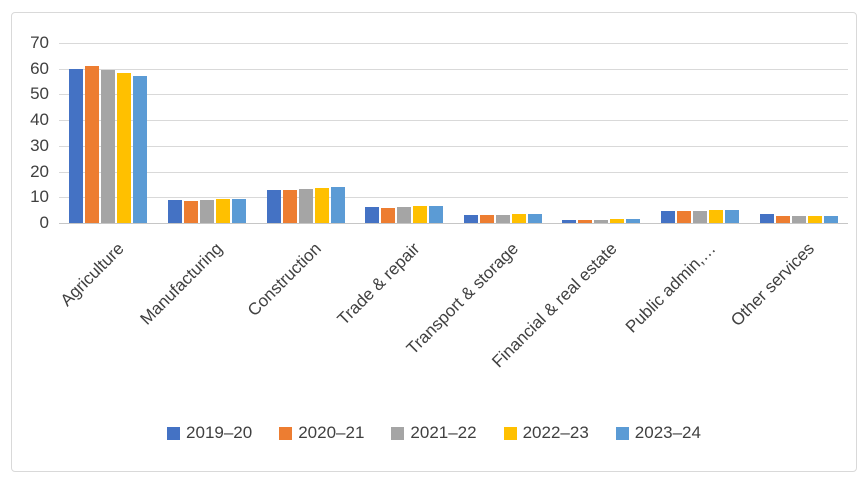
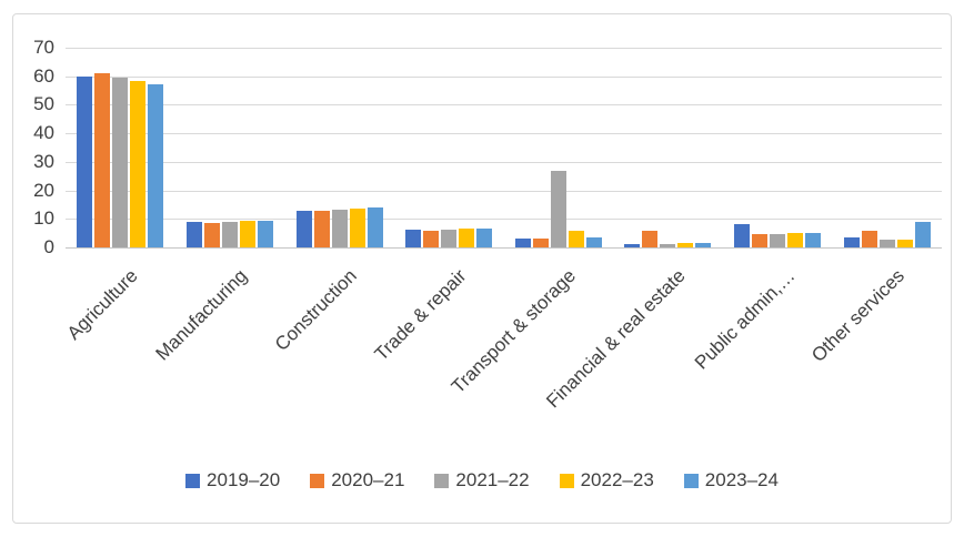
2021–22/Transport & storage: 3 -> 27
2022–23/Transport & storage: 3 -> 6
2020–21/Financial & real estate: 1 -> 6
2019–20/Public admin,…: 4 -> 8
2020–21/Other services: 3 -> 6
2023–24/Other services: 3 -> 9
